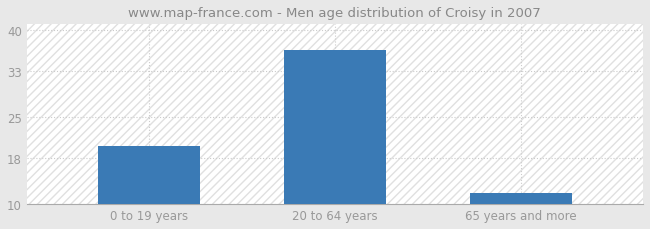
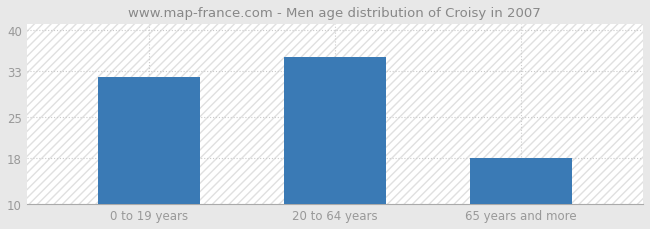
0 to 19 years: 20.0 -> 32.0
20 to 64 years: 36.5 -> 35.4
65 years and more: 12.0 -> 18.0
